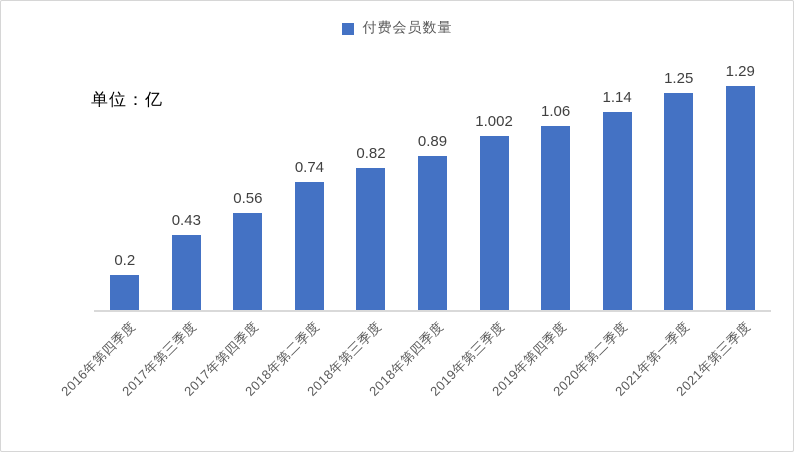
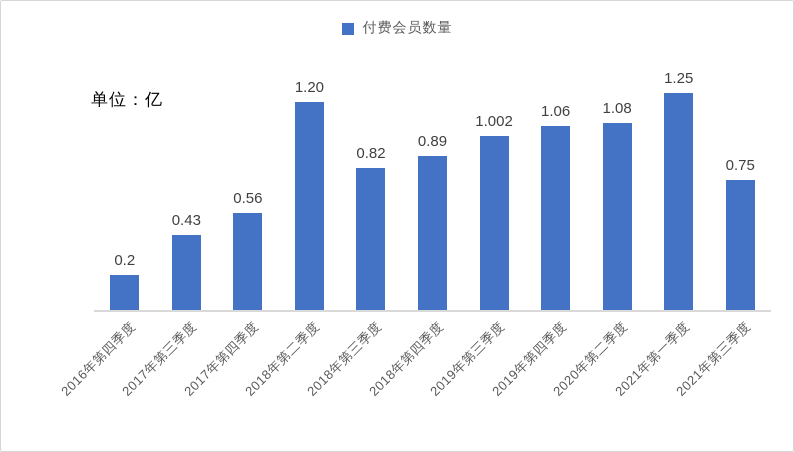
2018年第二季度: 0.74 -> 1.20
2020年第二季度: 1.14 -> 1.08
2021年第三季度: 1.29 -> 0.75
